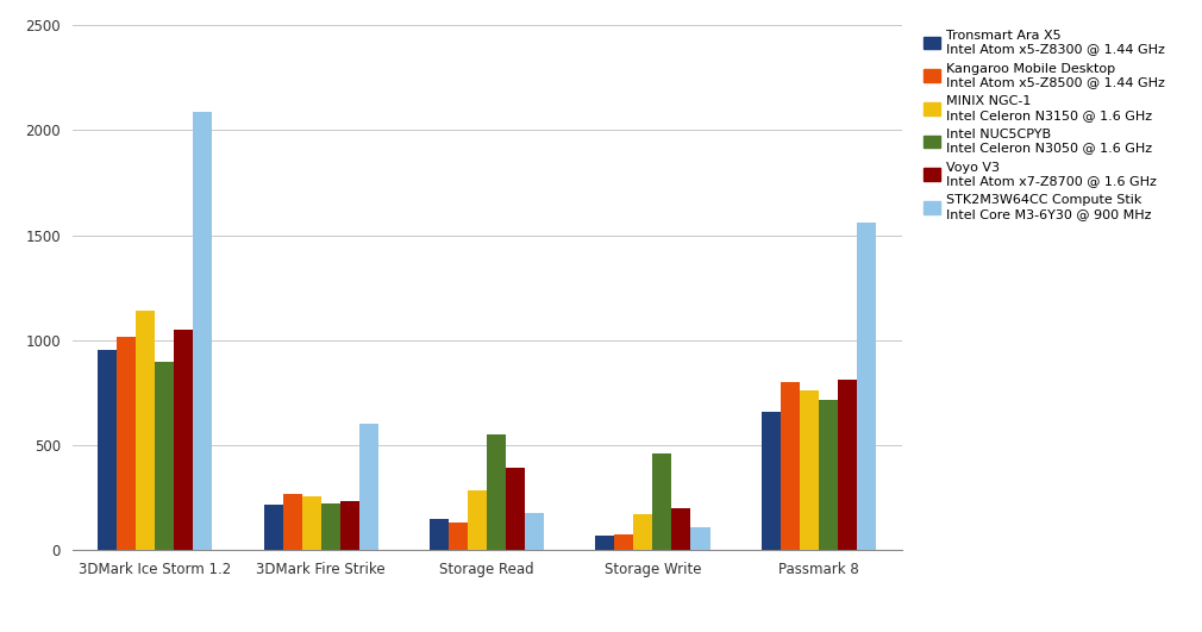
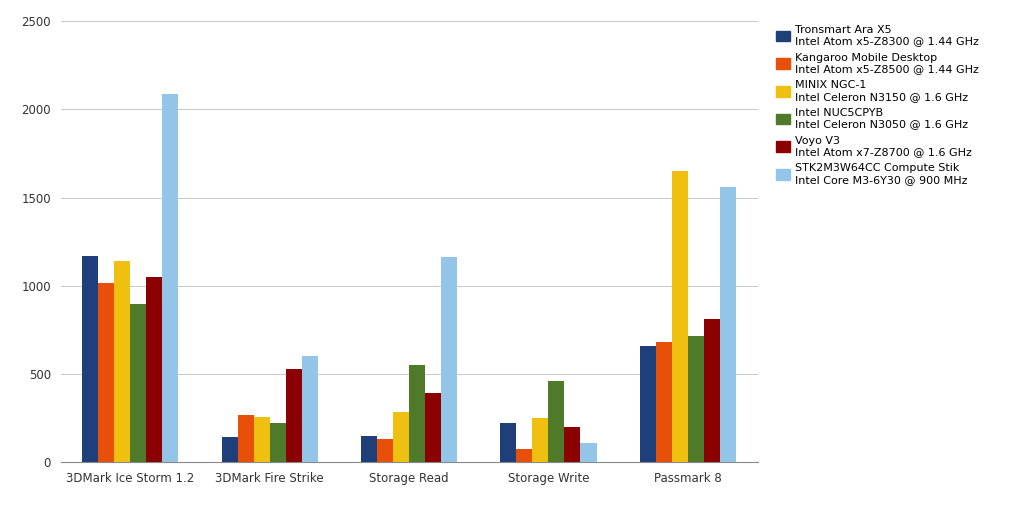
Tronsmart Ara X5 Intel Atom x5-Z8300 @ 1.44 GHz/3DMark Ice Storm 1.2: 950 -> 1170
Tronsmart Ara X5 Intel Atom x5-Z8300 @ 1.44 GHz/3DMark Fire Strike: 220 -> 140
Voyo V3 Intel Atom x7-Z8700 @ 1.6 GHz/3DMark Fire Strike: 230 -> 530
STK2M3W64CC Compute Stik Intel Core M3-6Y30 @ 900 MHz/Storage Read: 180 -> 1160
Tronsmart Ara X5 Intel Atom x5-Z8300 @ 1.44 GHz/Storage Write: 70 -> 220
MINIX NGC-1 Intel Celeron N3150 @ 1.6 GHz/Storage Write: 170 -> 250
Kangaroo Mobile Desktop Intel Atom x5-Z8500 @ 1.44 GHz/Passmark 8: 800 -> 680
MINIX NGC-1 Intel Celeron N3150 @ 1.6 GHz/Passmark 8: 760 -> 1650
